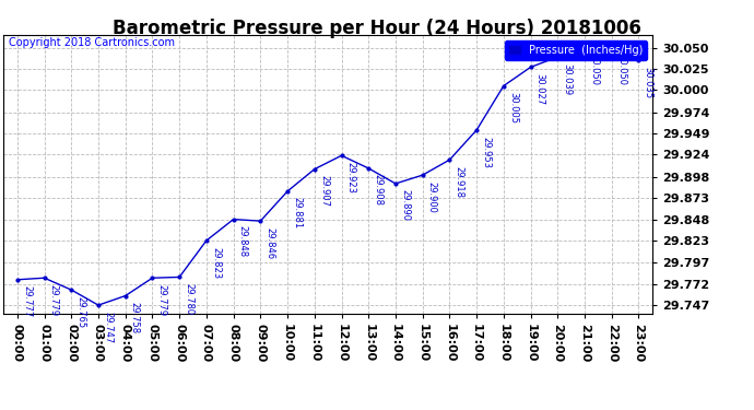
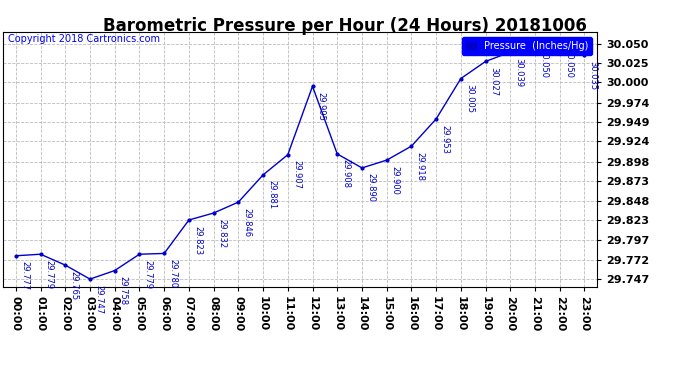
08:00: 29.848 -> 29.832
12:00: 29.923 -> 29.995
